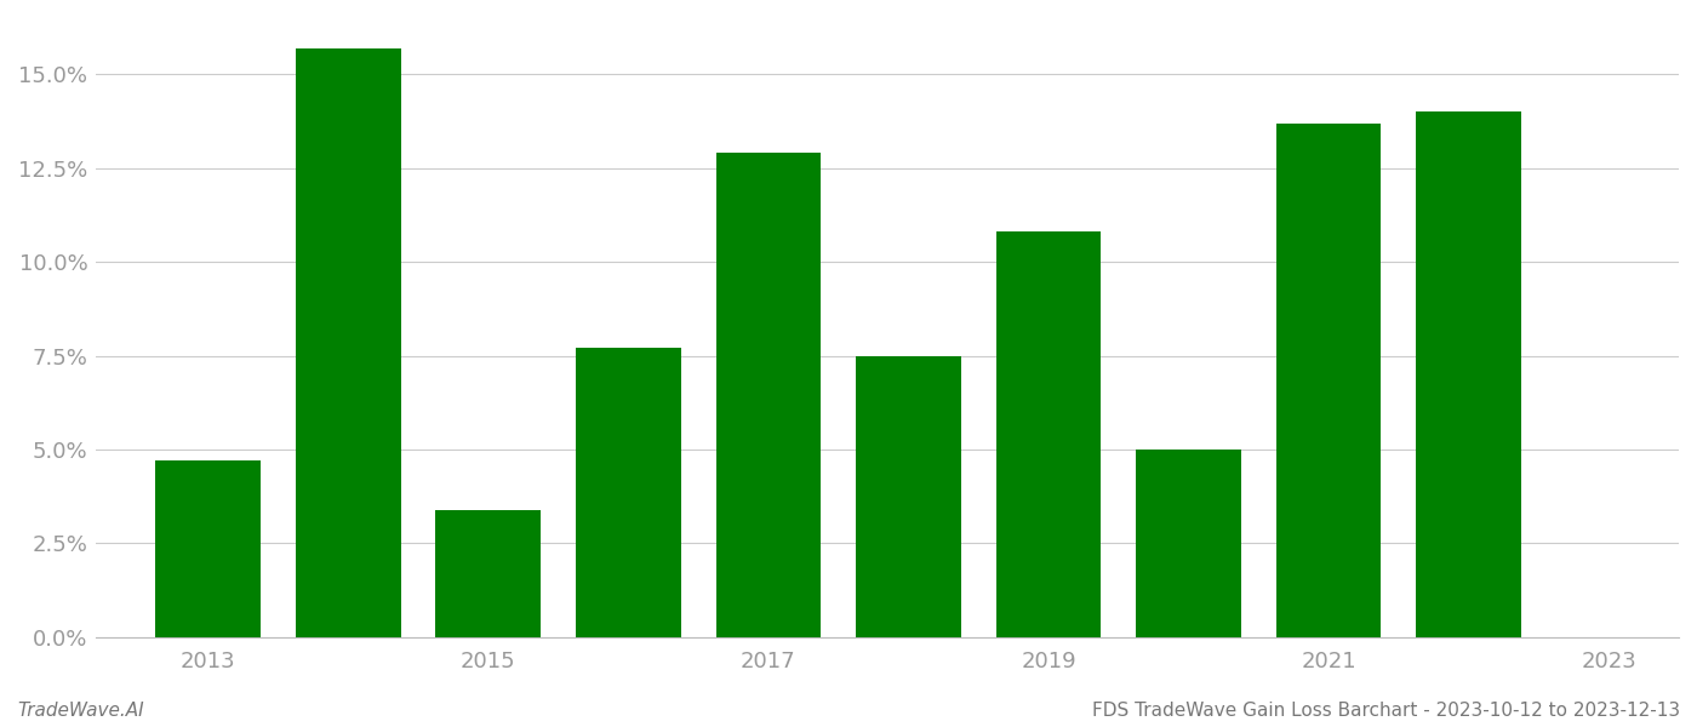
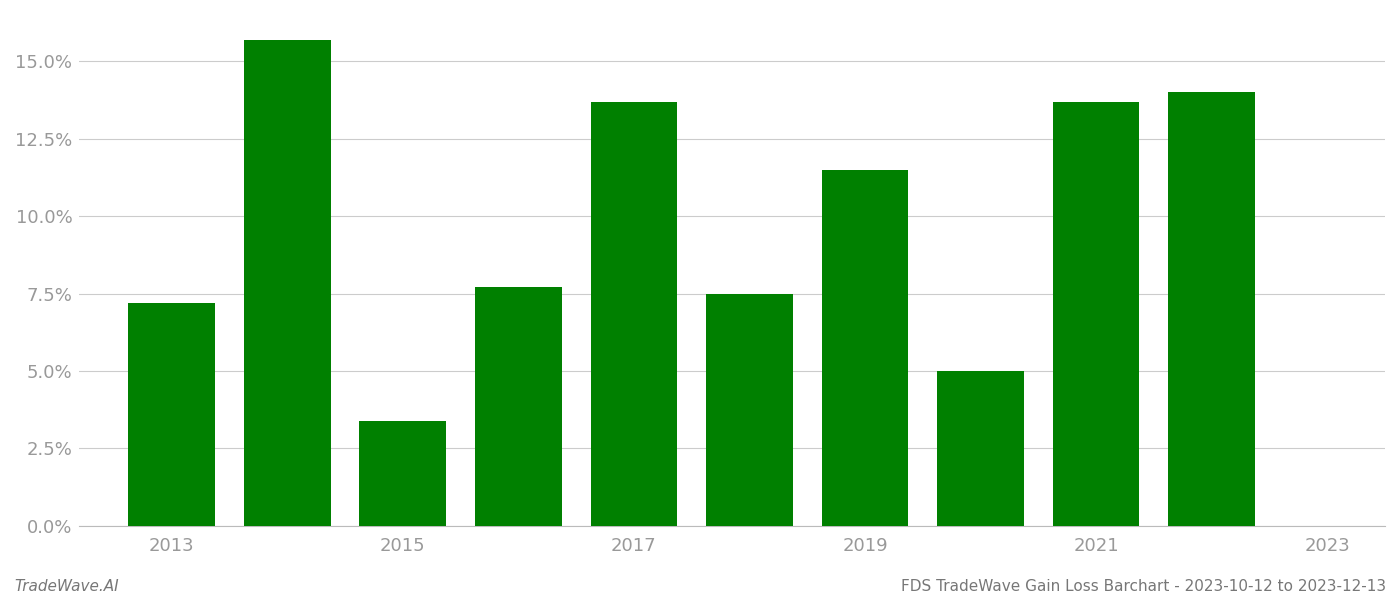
2013: 4.7% -> 7.2%
2017: 12.9% -> 13.7%
2019: 10.8% -> 11.5%
